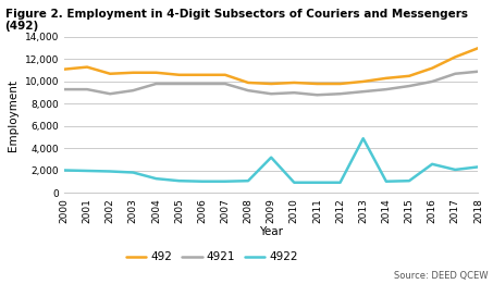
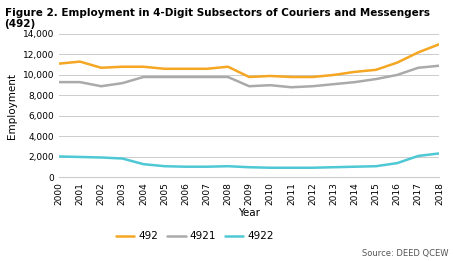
492/2008: 9,900 -> 10,800
4921/2008: 9,200 -> 9,800
4922/2009: 3,200 -> 1,000
4922/2013: 4,900 -> 1,000
4922/2016: 2,600 -> 1,400
